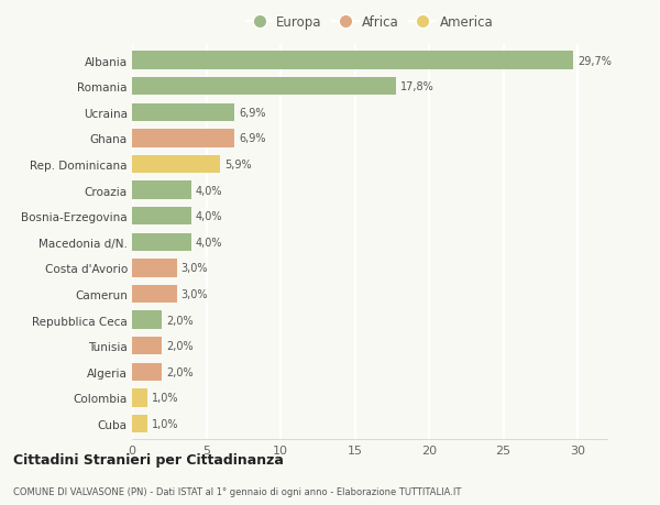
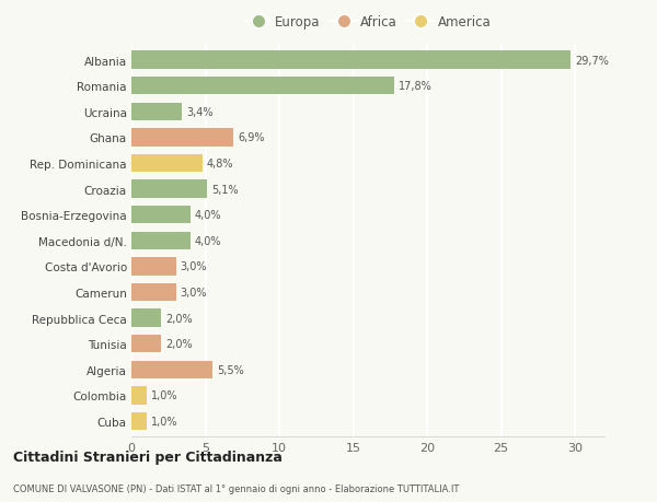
Ucraina: 6,9% -> 3,4%
Rep. Dominicana: 5,9% -> 4,8%
Croazia: 4,0% -> 5,1%
Algeria: 2,0% -> 5,5%
